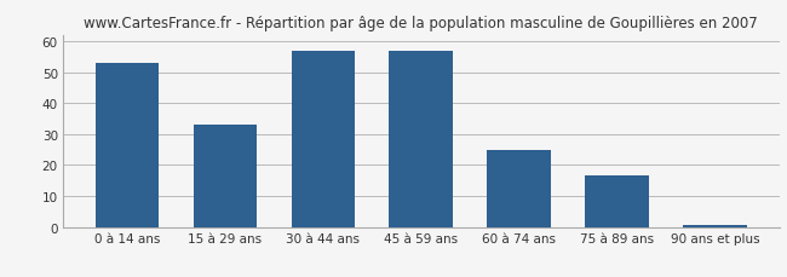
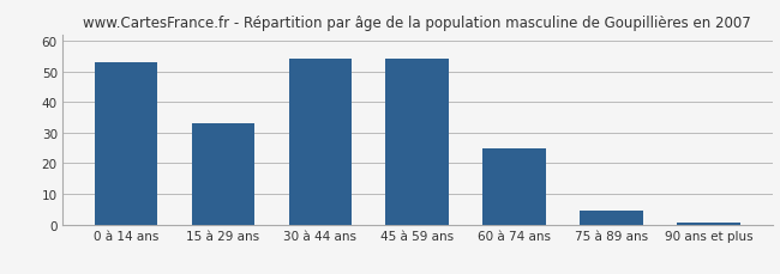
30 à 44 ans: 57.0 -> 54.0
45 à 59 ans: 57.0 -> 54.0
75 à 89 ans: 16.5 -> 4.5
